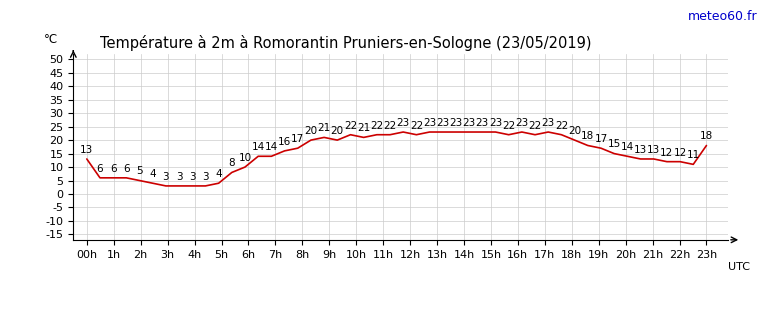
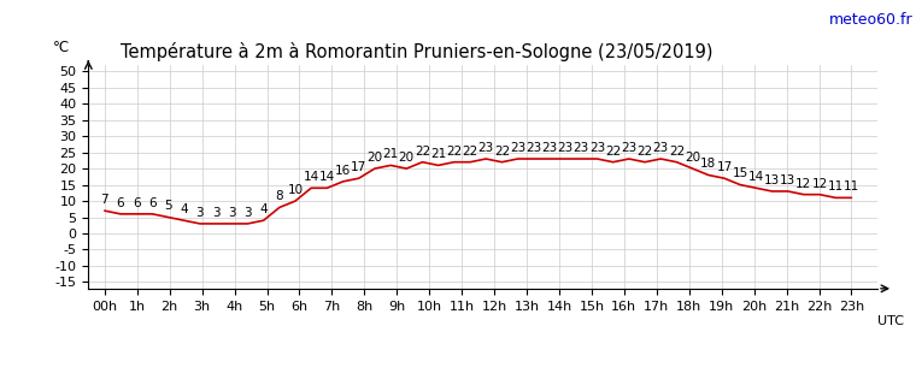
00h: 13 -> 7
23h: 18 -> 11
